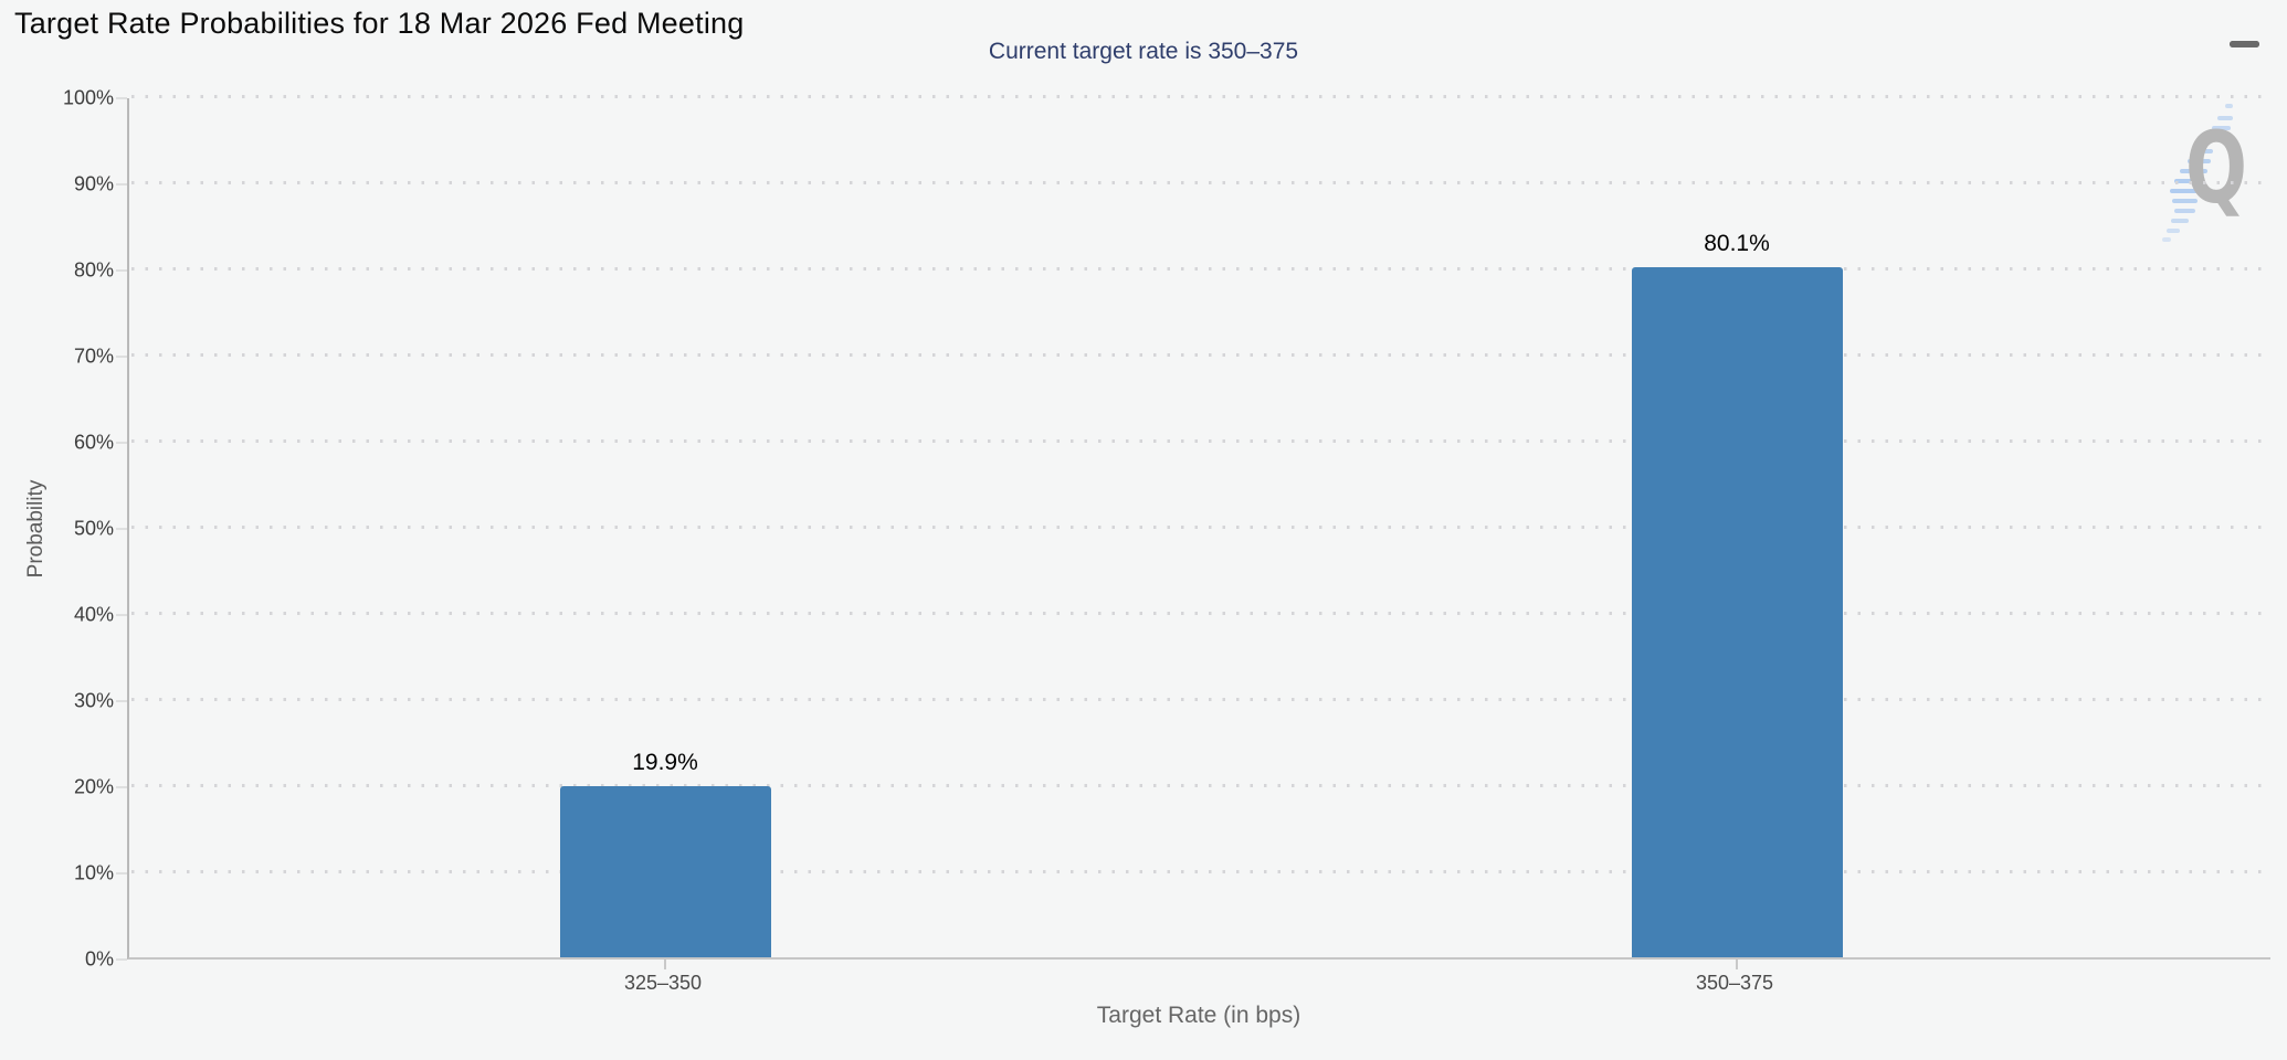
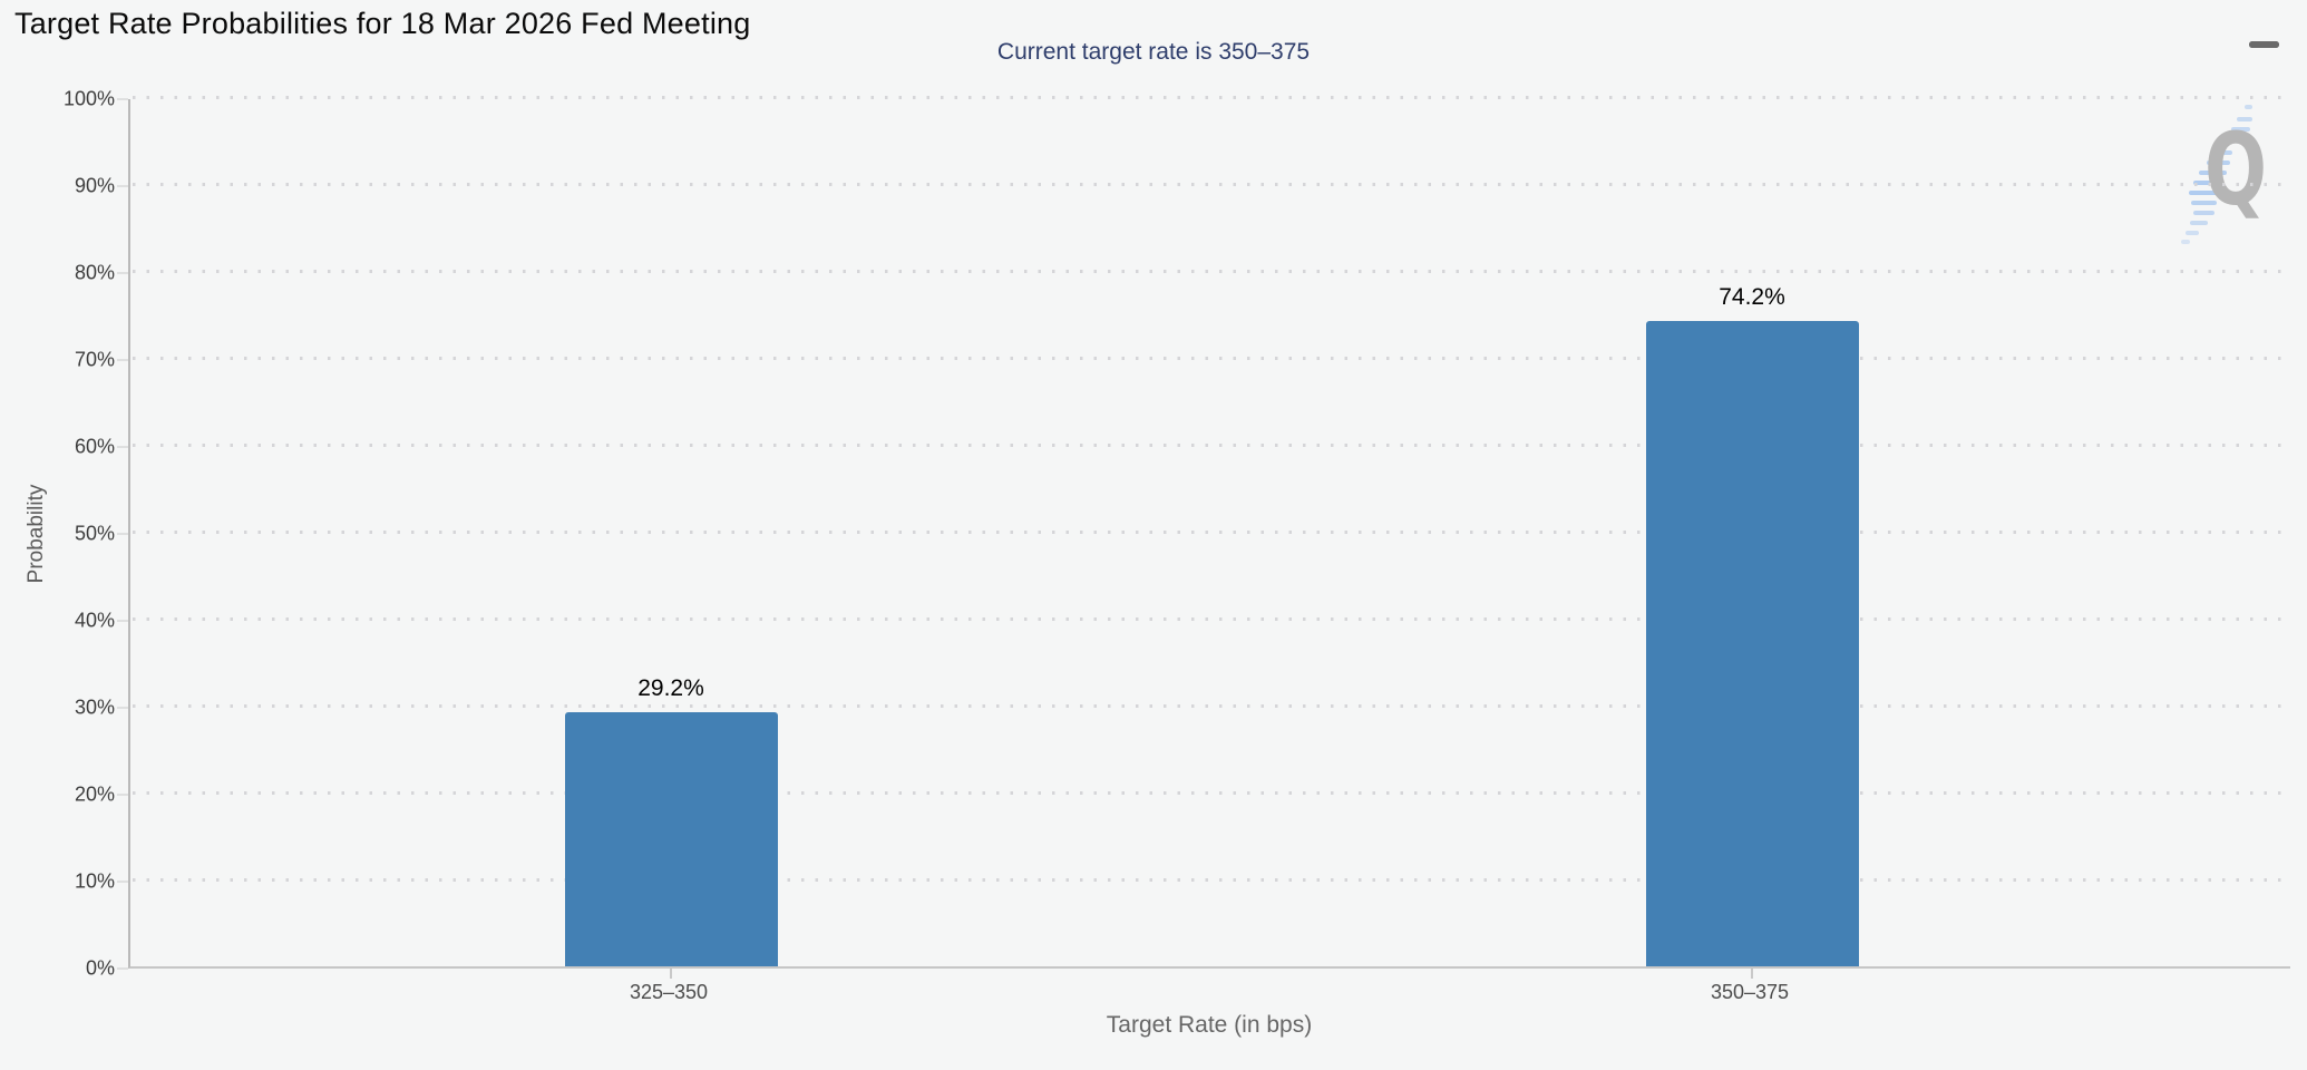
325–350: 19.9% -> 29.2%
350–375: 80.1% -> 74.2%
